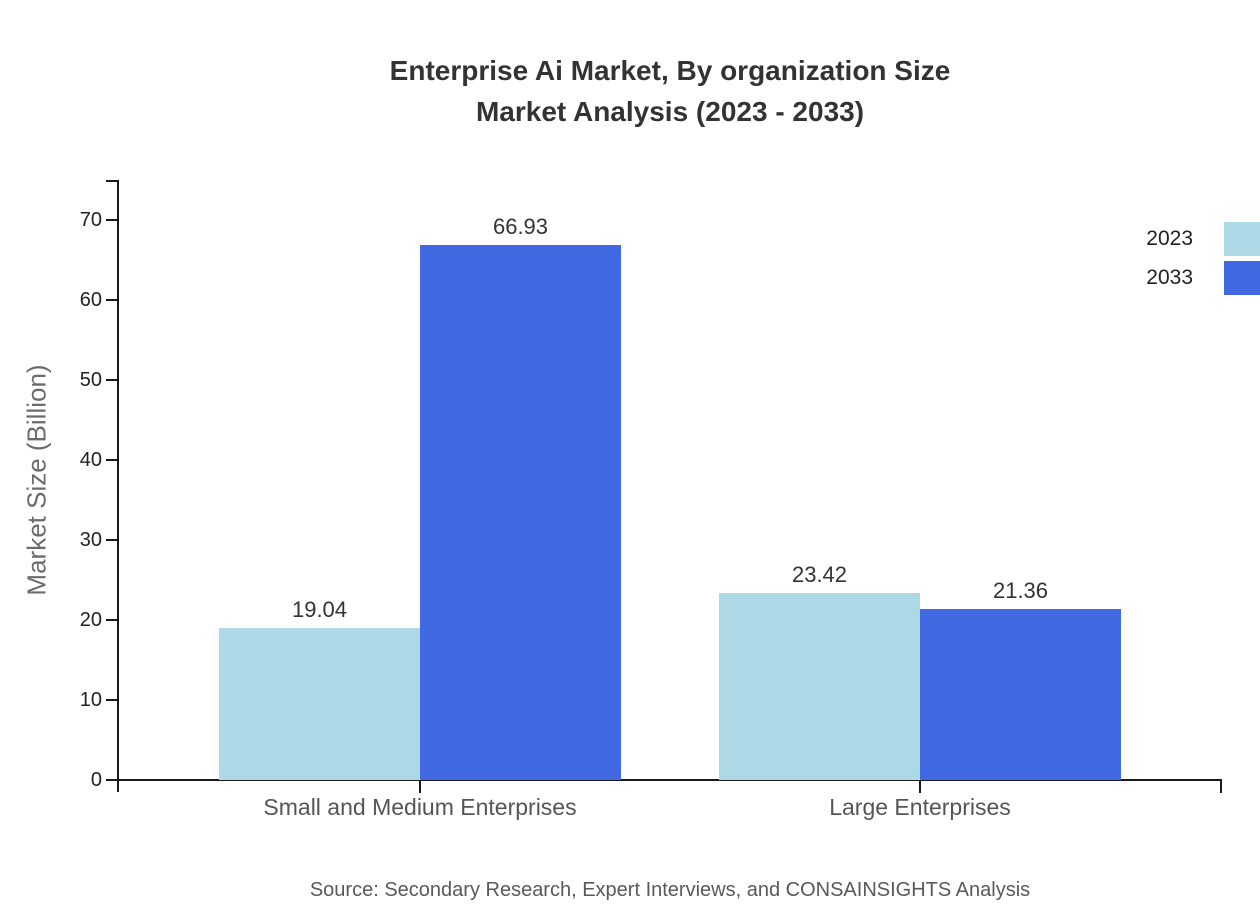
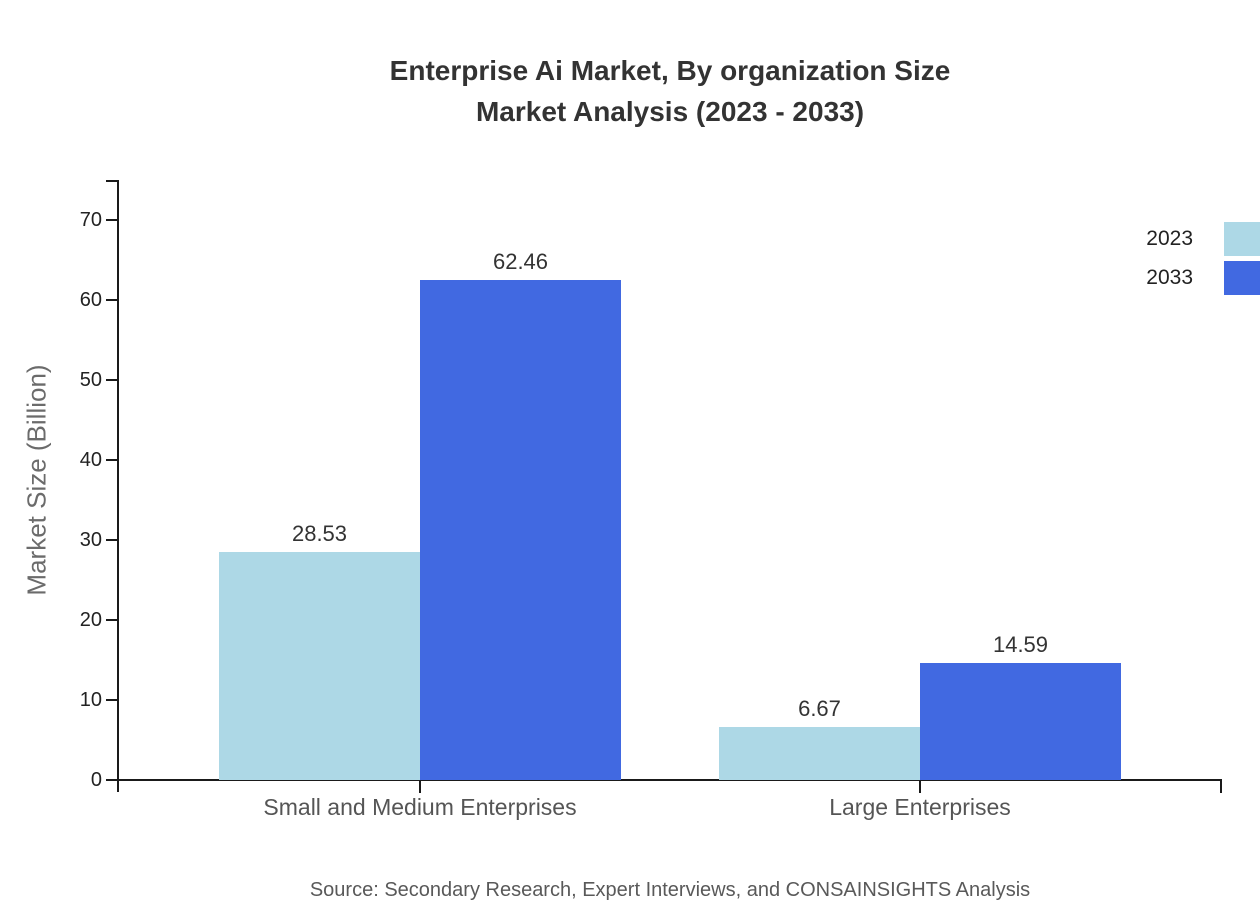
2023/Small and Medium Enterprises: 19.04 -> 28.53
2033/Small and Medium Enterprises: 66.93 -> 62.46
2023/Large Enterprises: 23.42 -> 6.67
2033/Large Enterprises: 21.36 -> 14.59
